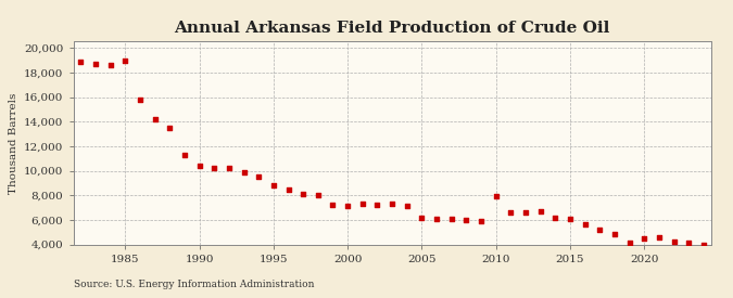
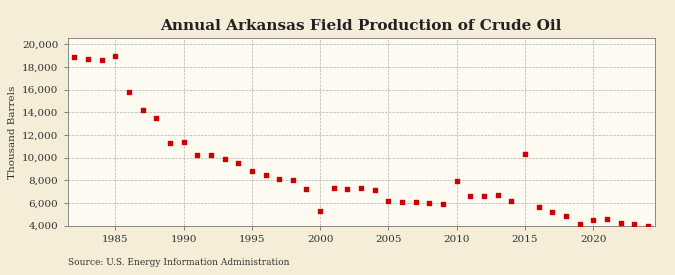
1990: 10,400 -> 11,400
2000: 7,100 -> 5,300
2015: 6,100 -> 10,300
